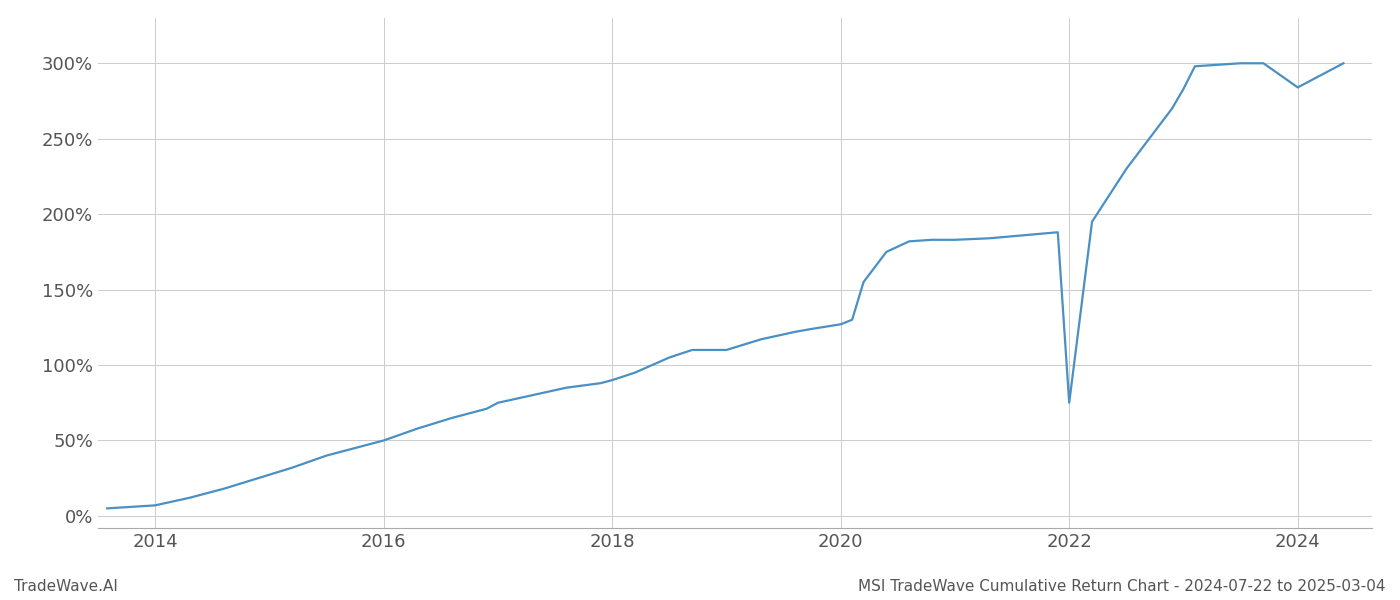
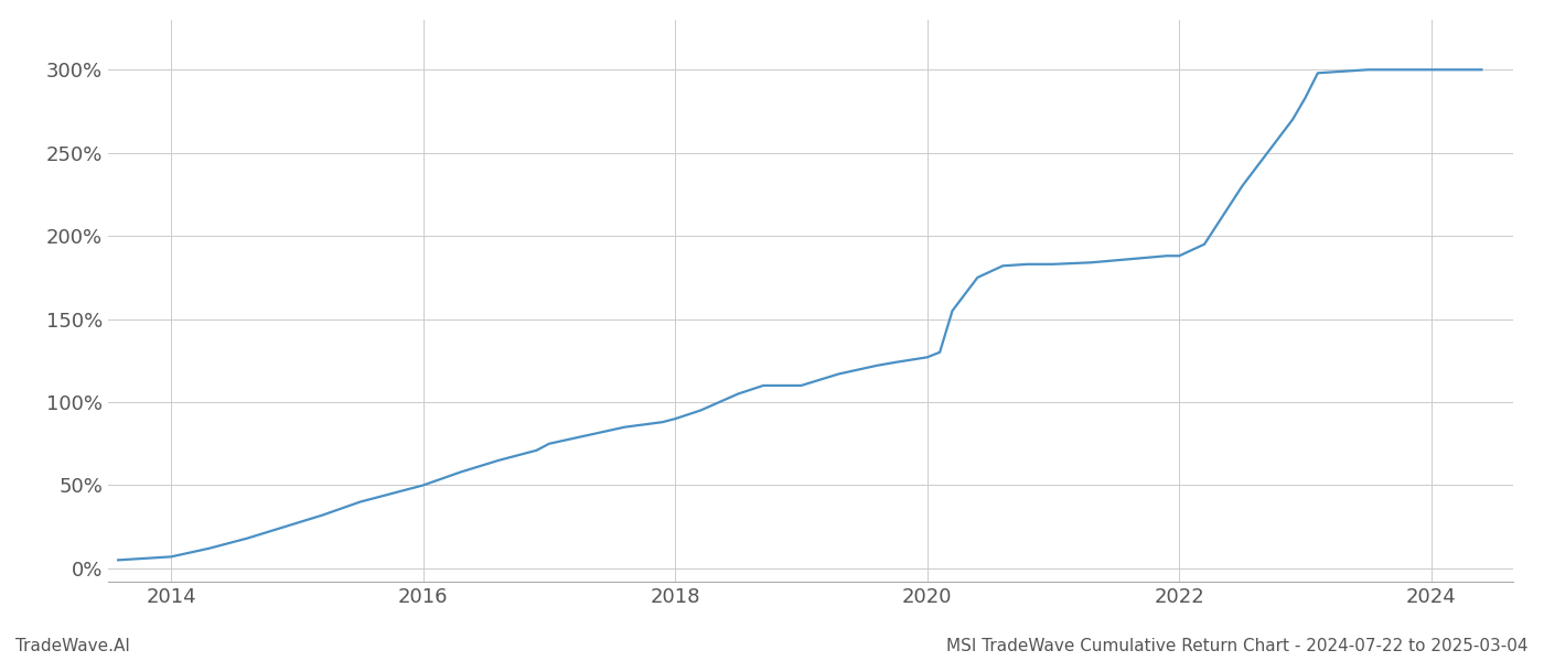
2022: 75% -> 188%
2024: 284% -> 300%
